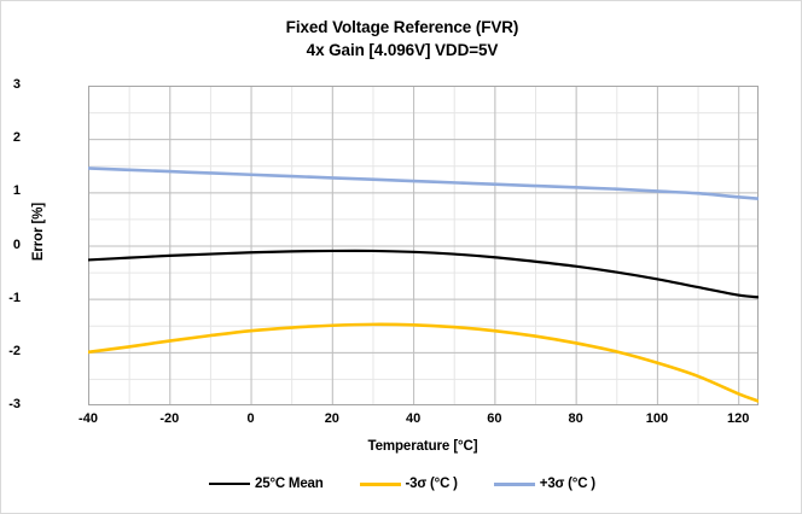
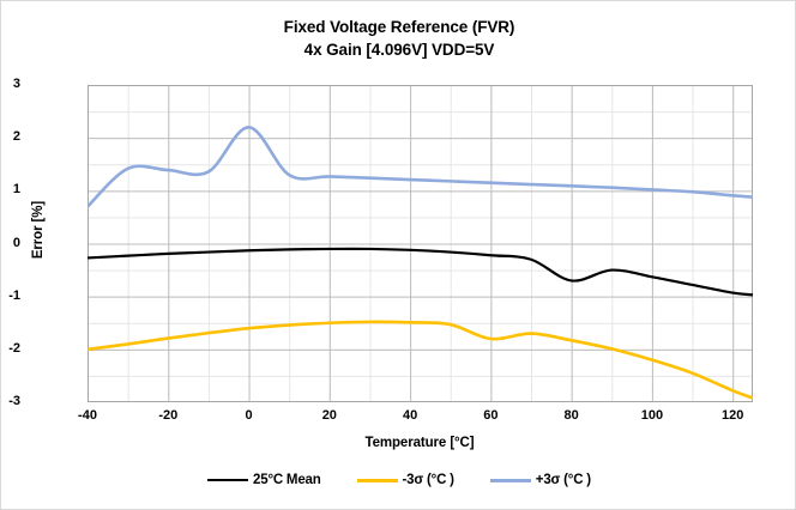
+3σ (°C )/-40: 1.4 -> 0.7
+3σ (°C )/0: 1.3 -> 2.2
-3σ (°C )/60: -1.6 -> -1.8
25°C Mean/80: -0.4 -> -0.7
